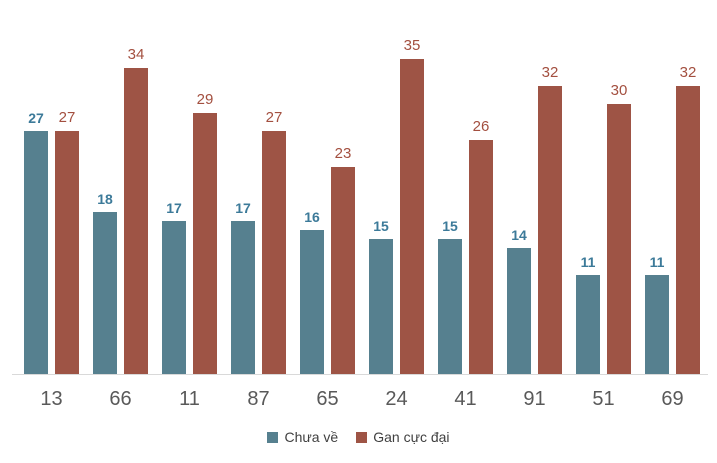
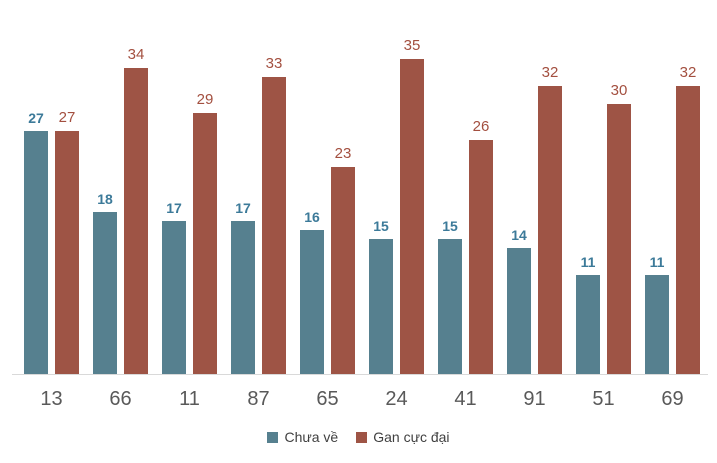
Gan cực đại/87: 27 -> 33
